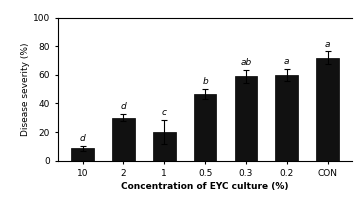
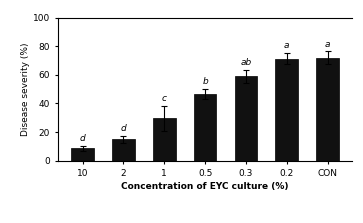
2: 30 -> 15
1: 20 -> 30
0.2: 60 -> 72
